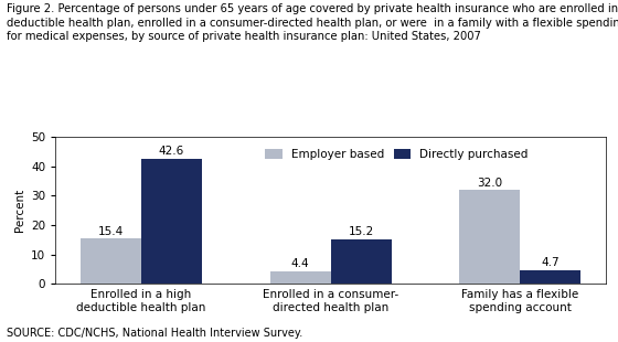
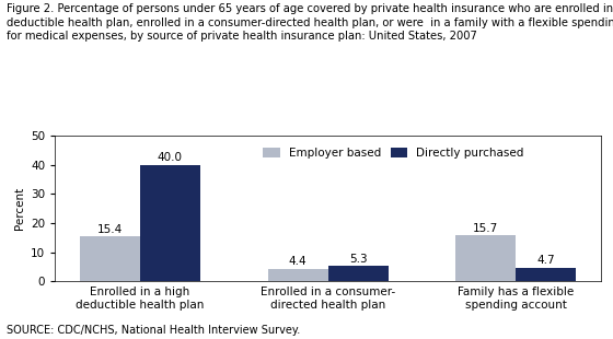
Directly purchased/Enrolled in a high deductible health plan: 42.6 -> 40.0
Directly purchased/Enrolled in a consumer- directed health plan: 15.2 -> 5.3
Employer based/Family has a flexible spending account: 32.0 -> 15.7
